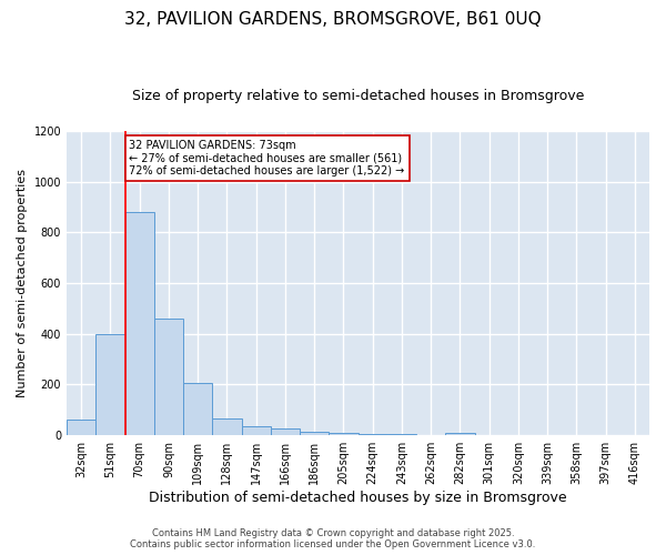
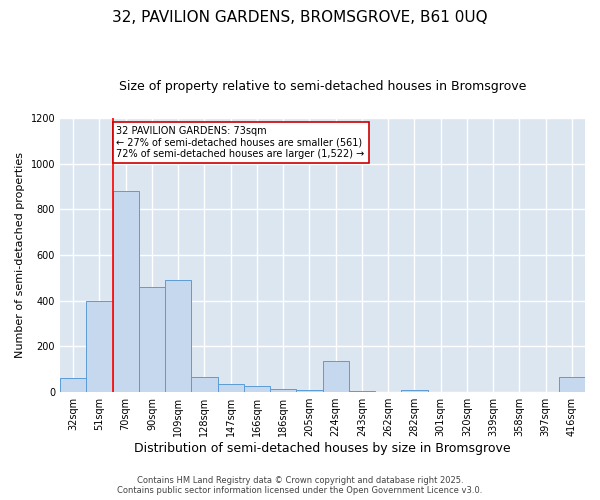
109sqm: 208 -> 490
224sqm: 7 -> 135
416sqm: 1 -> 65
